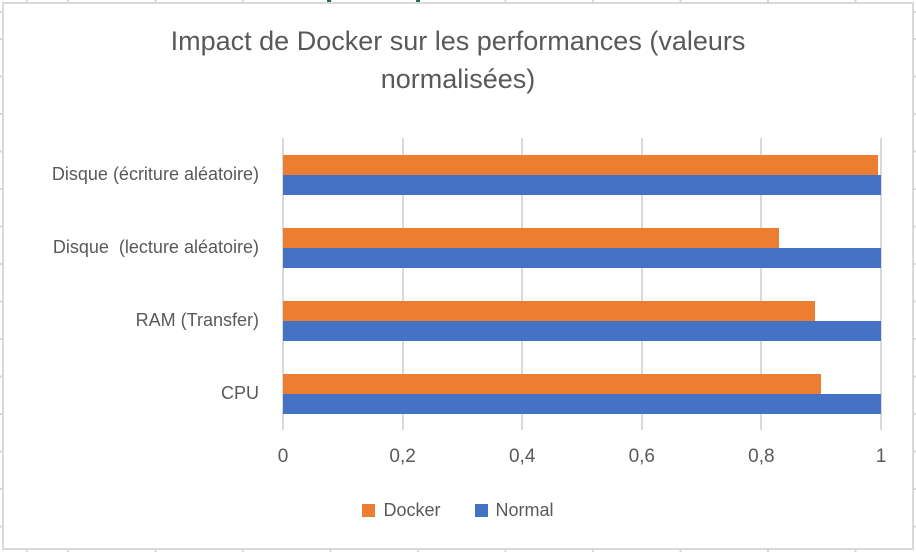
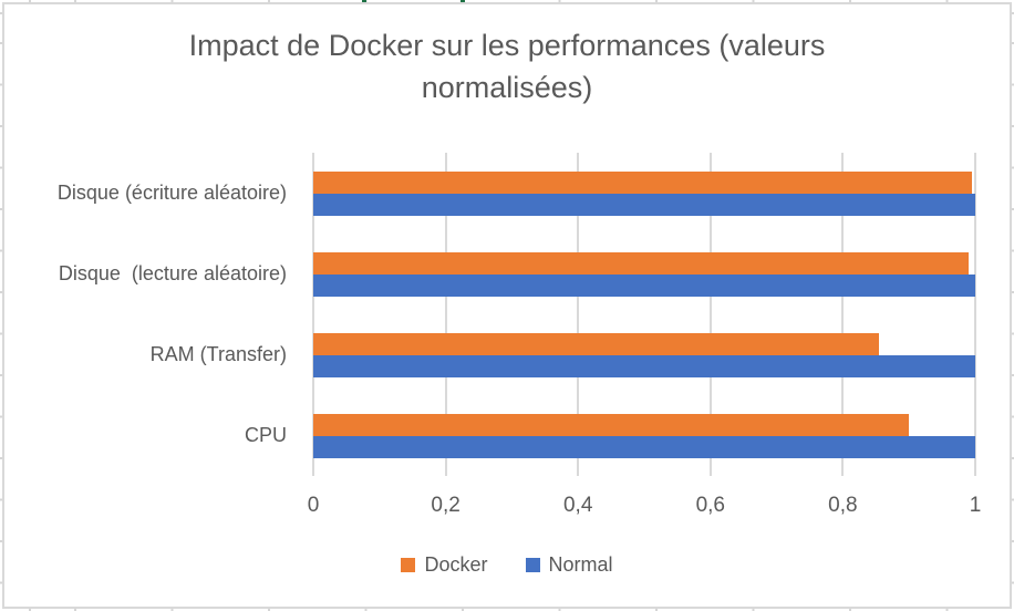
Docker/Disque (lecture aléatoire): 0,83 -> 0,99
Docker/RAM (Transfer): 0,89 -> 0,85
